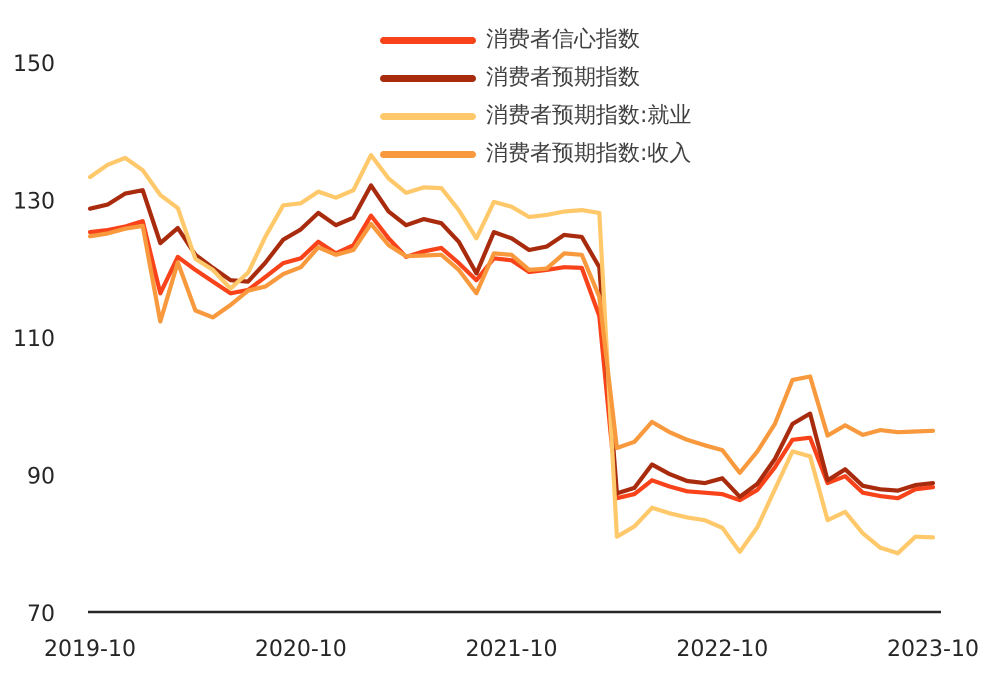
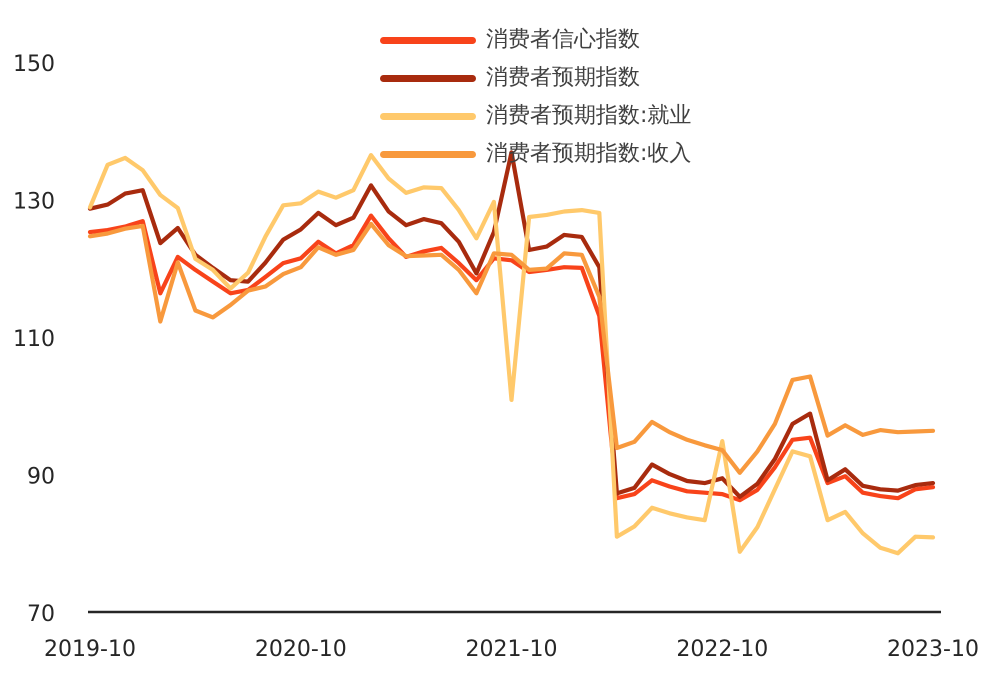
消费者预期指数:就业/2019-10: 133 -> 129
消费者预期指数/2021-10: 124 -> 137
消费者预期指数:就业/2021-10: 129 -> 101
消费者预期指数:就业/2022-10: 82 -> 95
